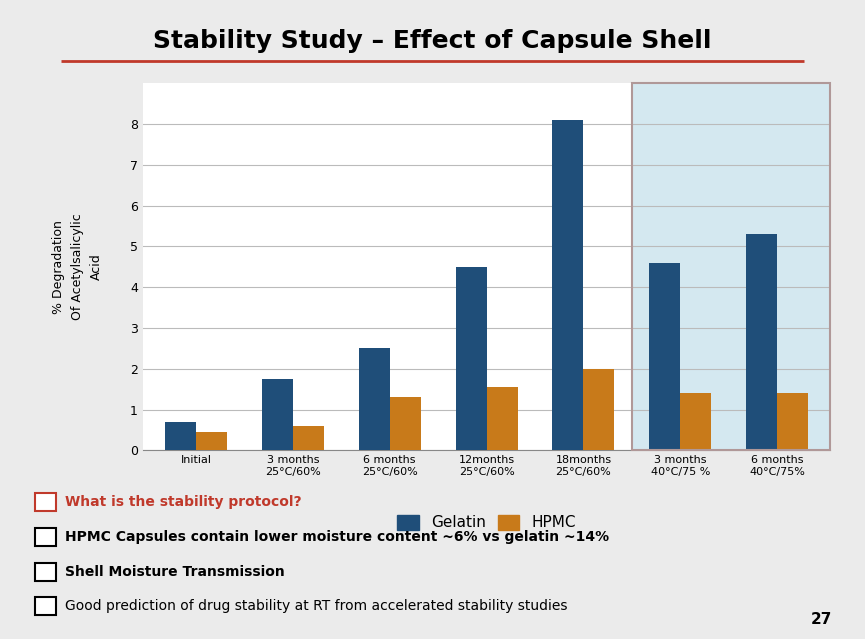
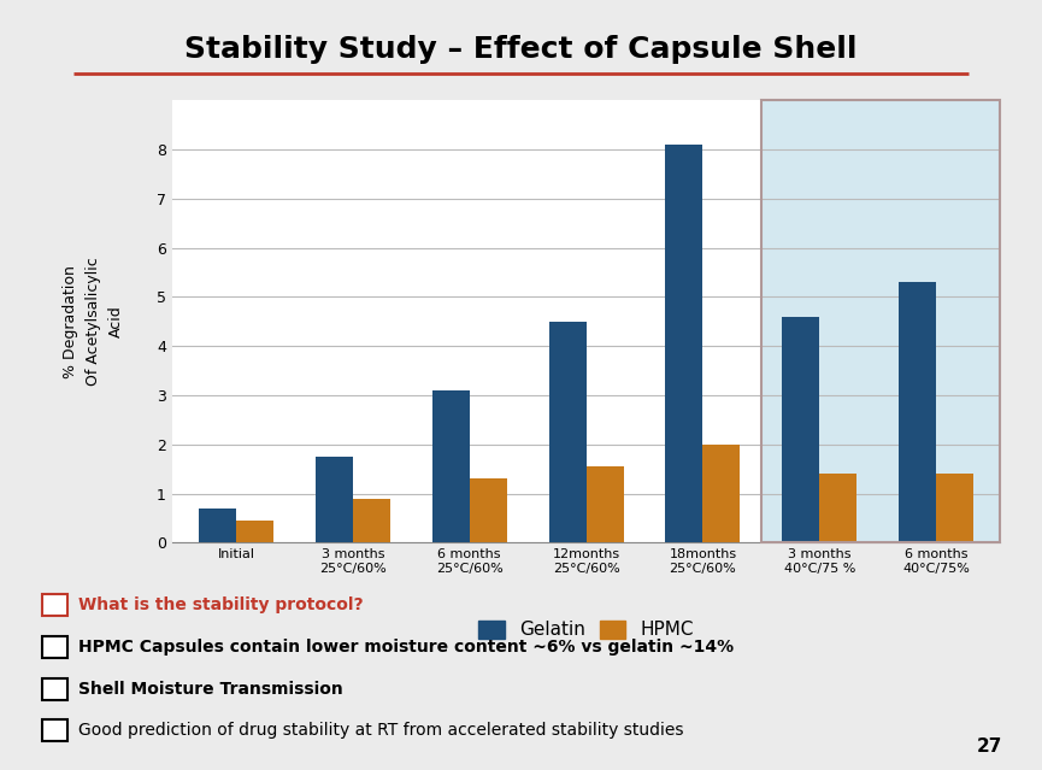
HPMC/3 months 25°C/60%: 0.60 -> 0.90
Gelatin/6 months 25°C/60%: 2.50 -> 3.10
